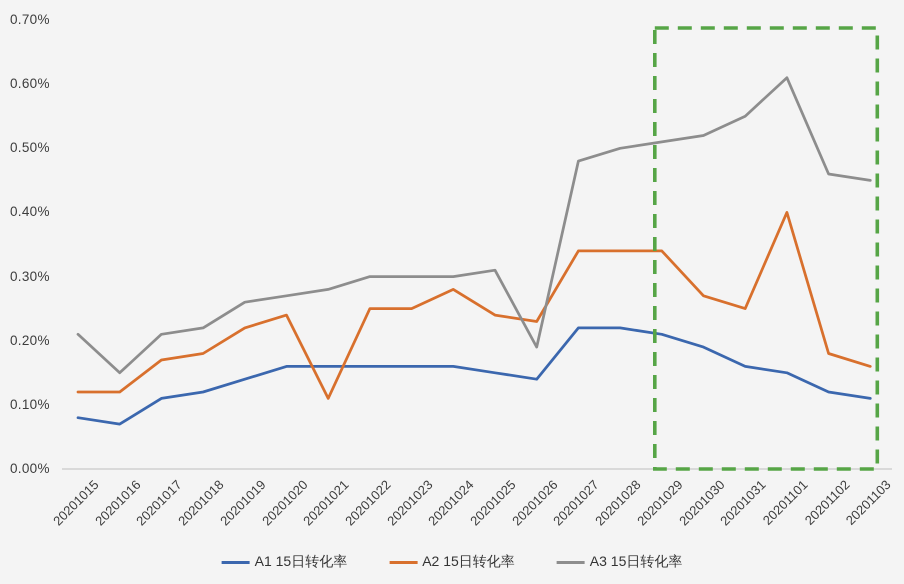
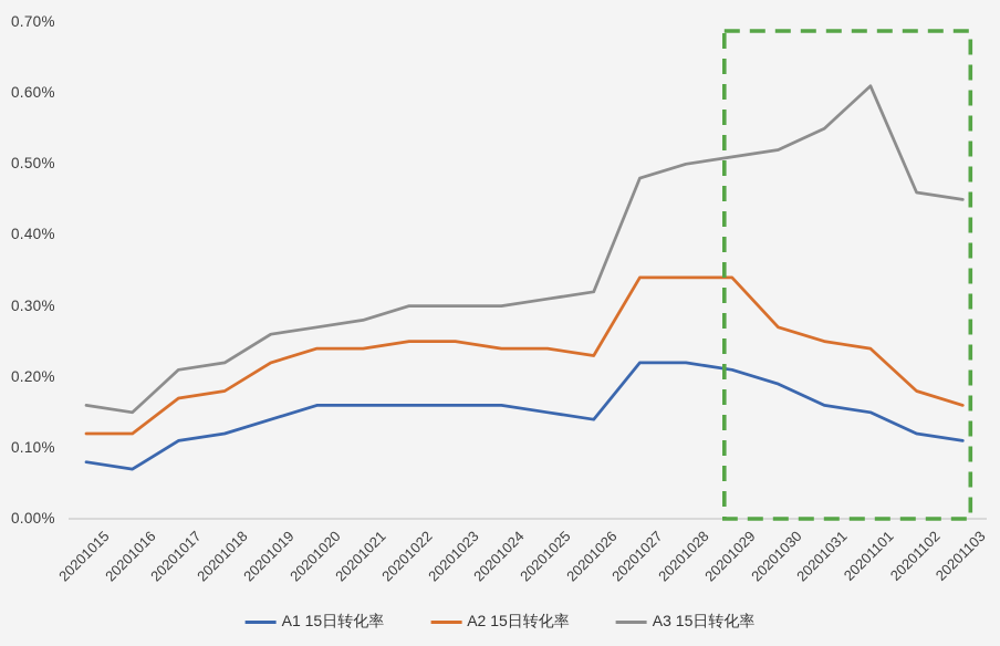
A3 15日转化率/20201015: 0.21% -> 0.16%
A2 15日转化率/20201021: 0.11% -> 0.24%
A2 15日转化率/20201024: 0.28% -> 0.24%
A3 15日转化率/20201026: 0.19% -> 0.32%
A2 15日转化率/20201101: 0.40% -> 0.24%
